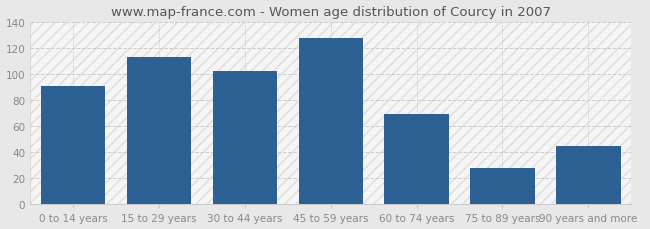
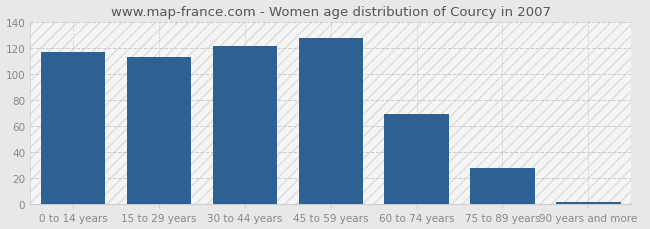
0 to 14 years: 91 -> 117
30 to 44 years: 102 -> 121
90 years and more: 45 -> 2
